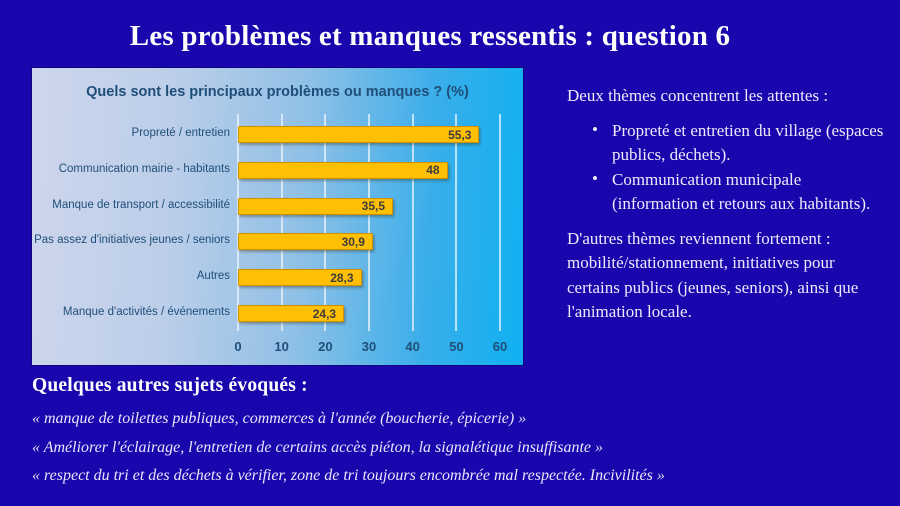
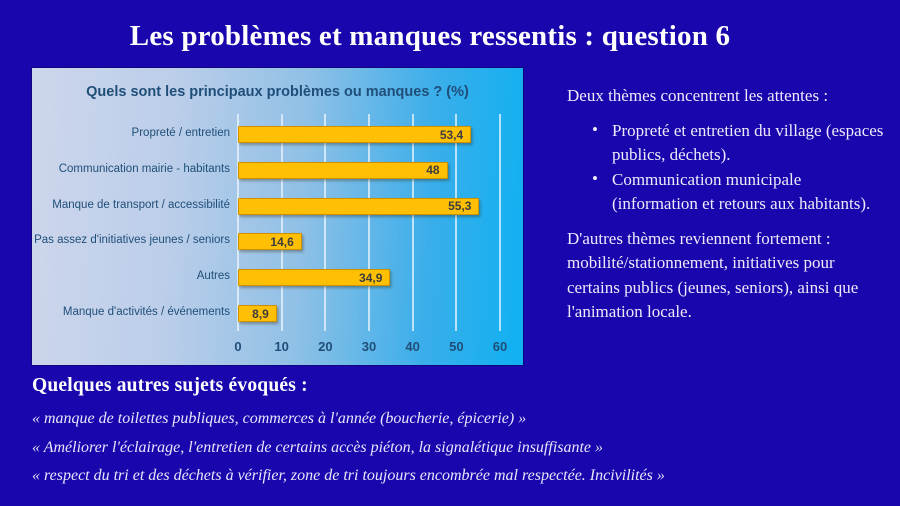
Propreté / entretien: 55,3 -> 53,4
Manque de transport / accessibilité: 35,5 -> 55,3
Pas assez d'initiatives jeunes / seniors: 30,9 -> 14,6
Autres: 28,3 -> 34,9
Manque d'activités / événements: 24,3 -> 8,9
